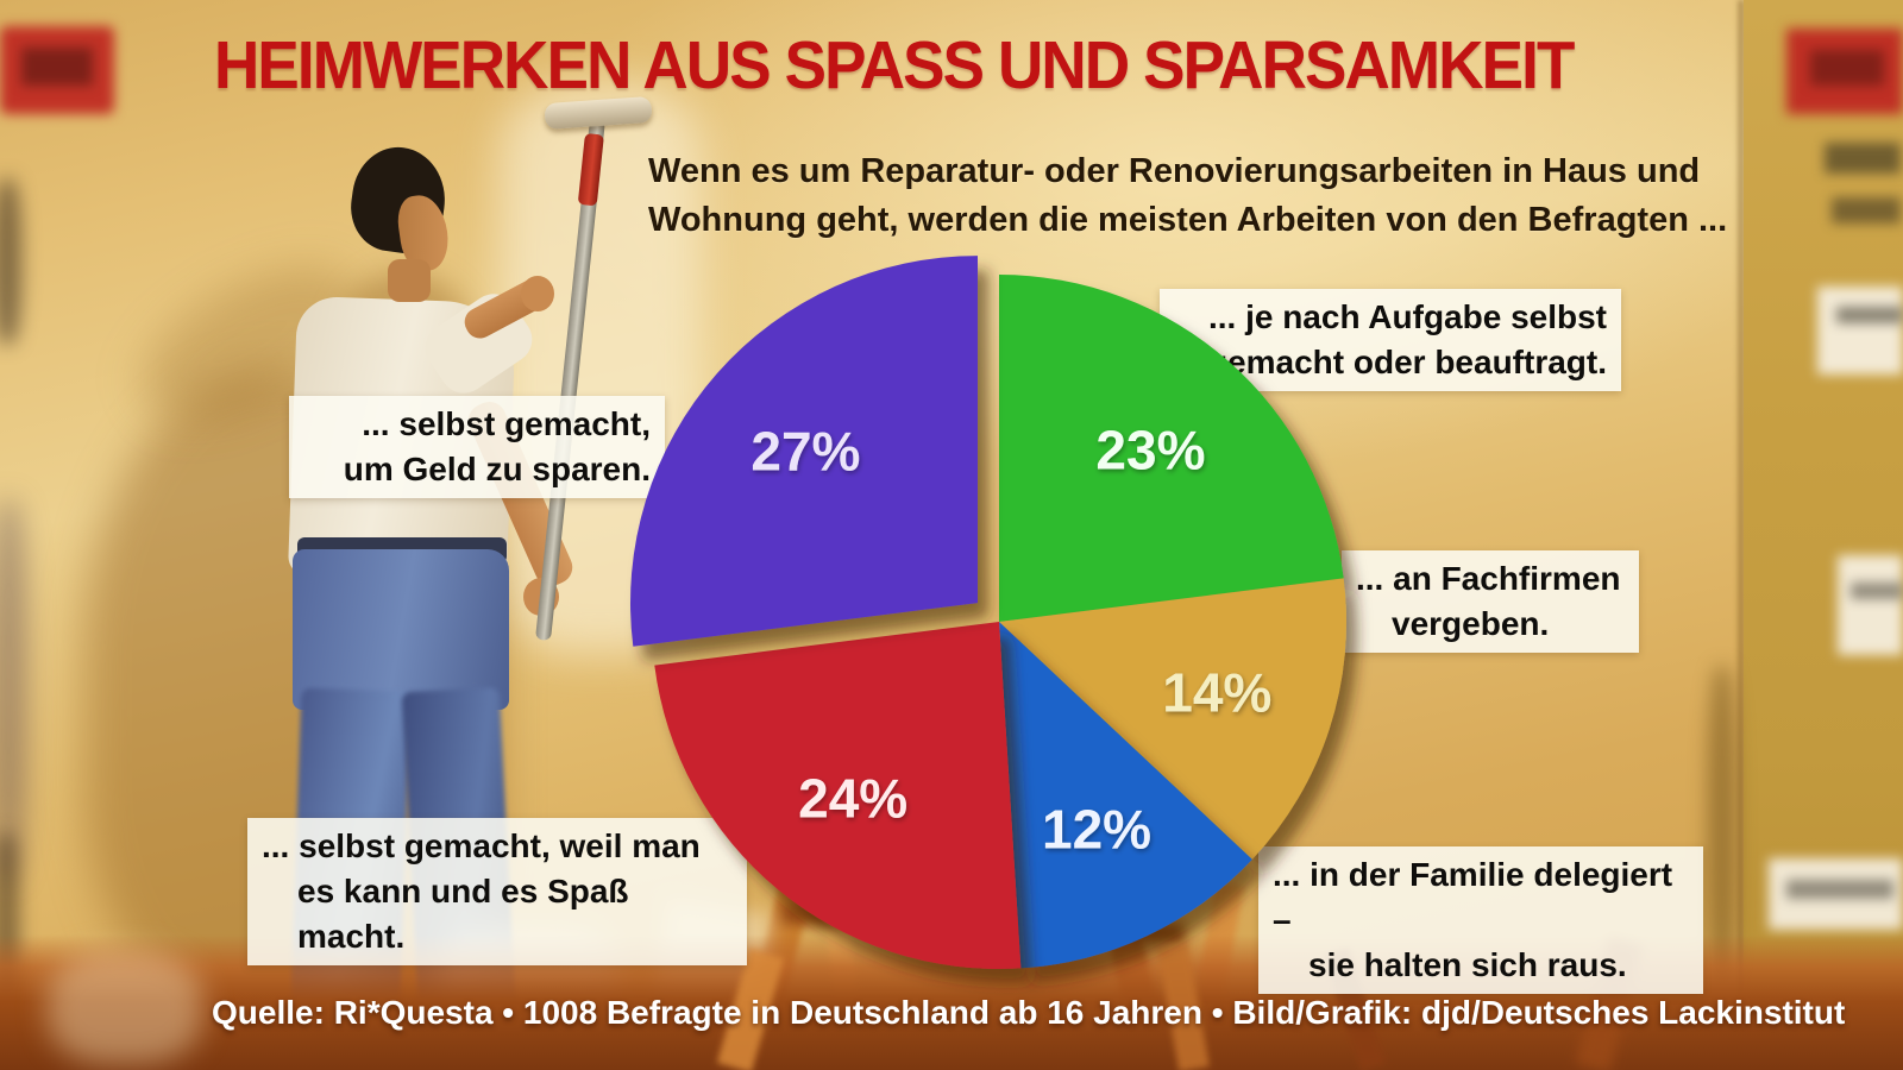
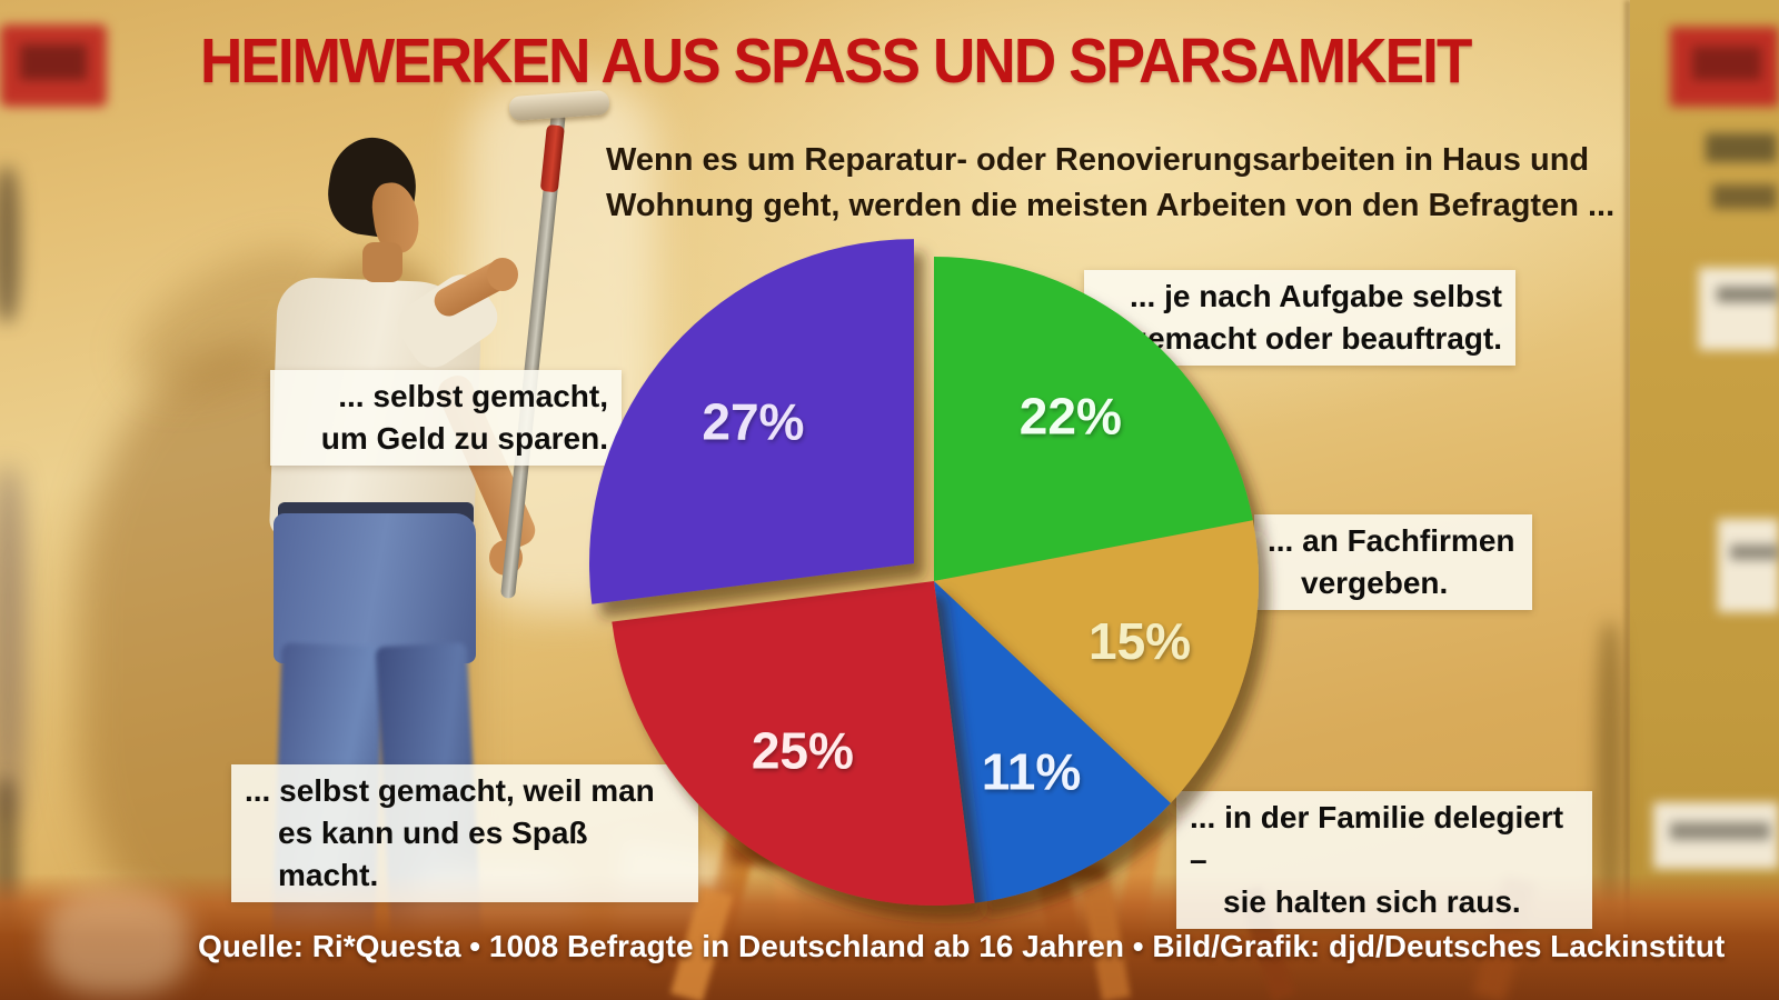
... je nach Aufgabe selbst gemacht oder beauftragt.: 23% -> 22%
... an Fachfirmen vergeben.: 14% -> 15%
... in der Familie delegiert – sie halten sich raus.: 12% -> 11%
... selbst gemacht, weil man es kann und es Spaß macht.: 24% -> 25%
